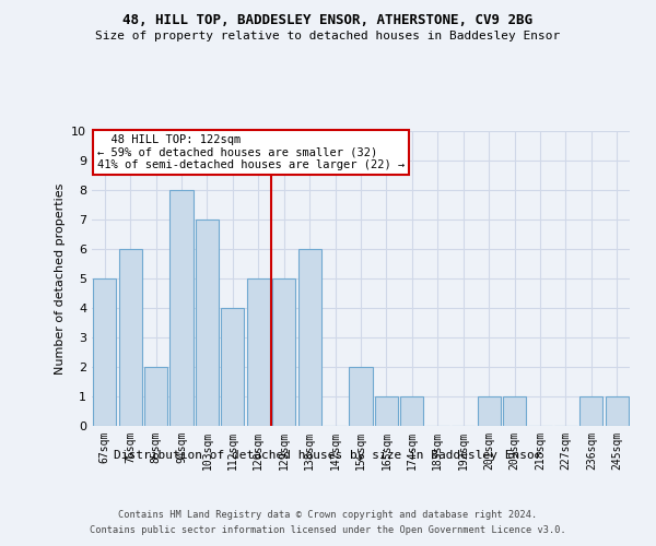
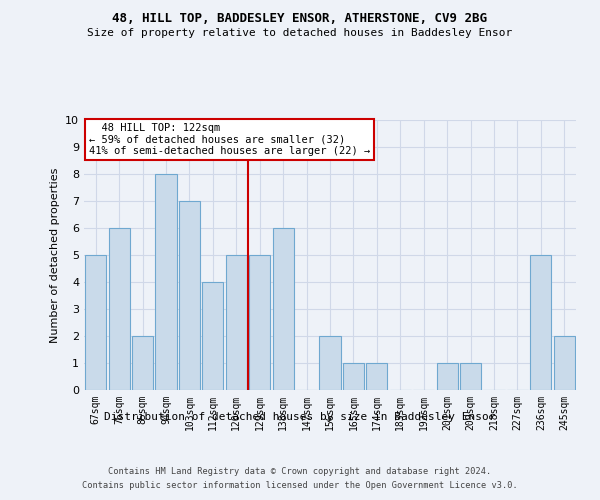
236sqm: 1 -> 5
245sqm: 1 -> 2
